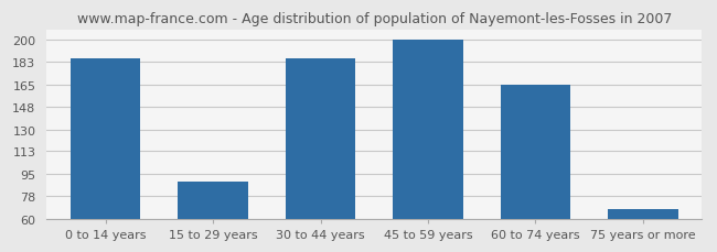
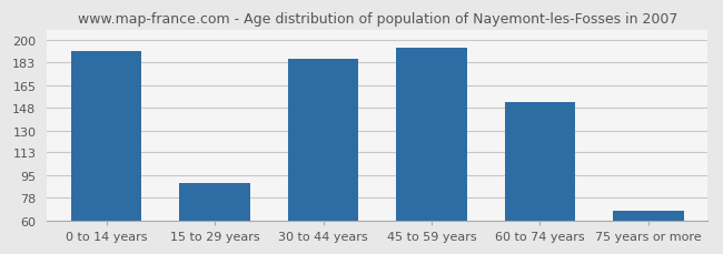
0 to 14 years: 186 -> 192
45 to 59 years: 200 -> 194
60 to 74 years: 165 -> 152
